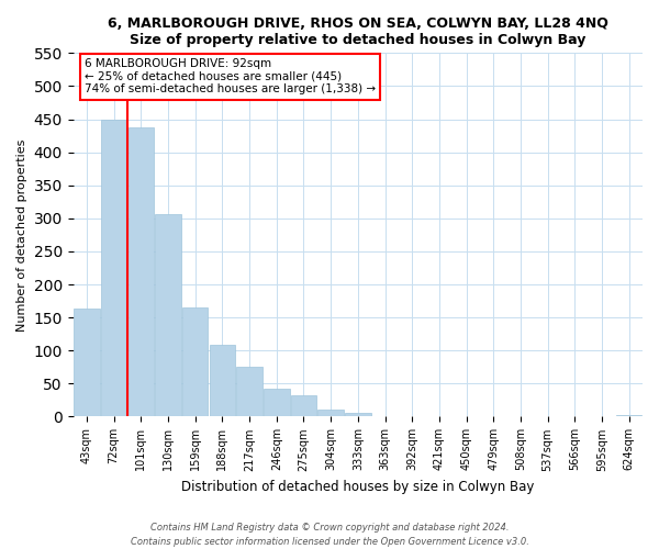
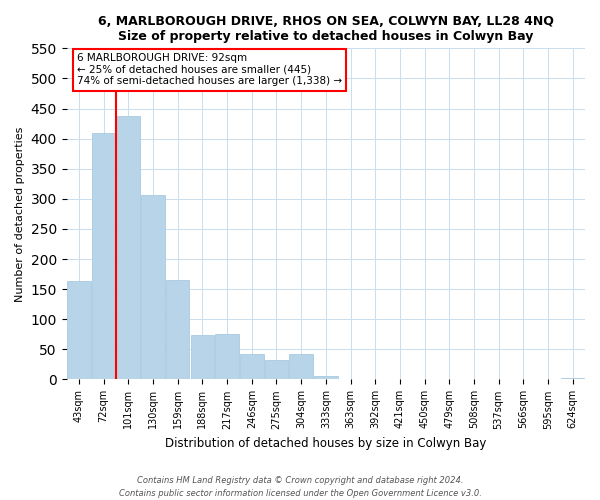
72sqm: 450 -> 410
188sqm: 108 -> 74
304sqm: 10 -> 42
